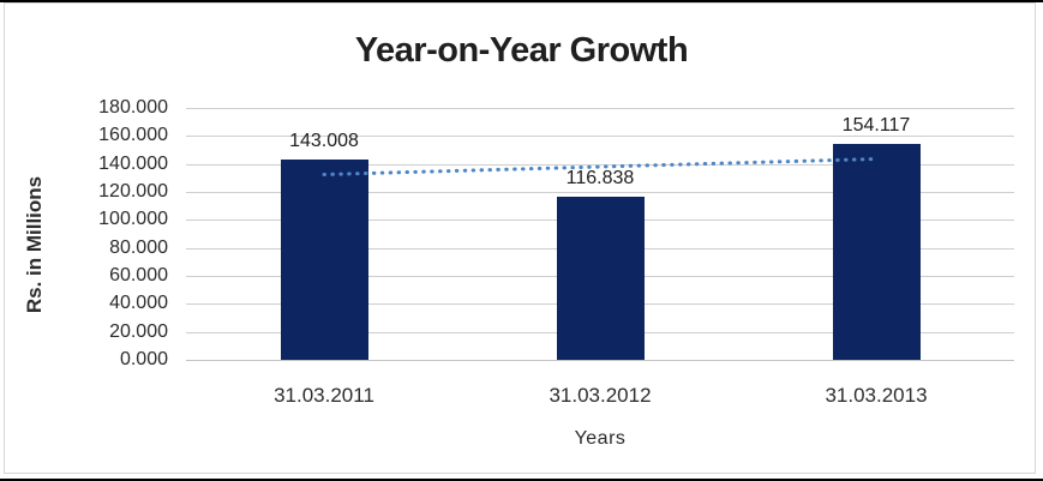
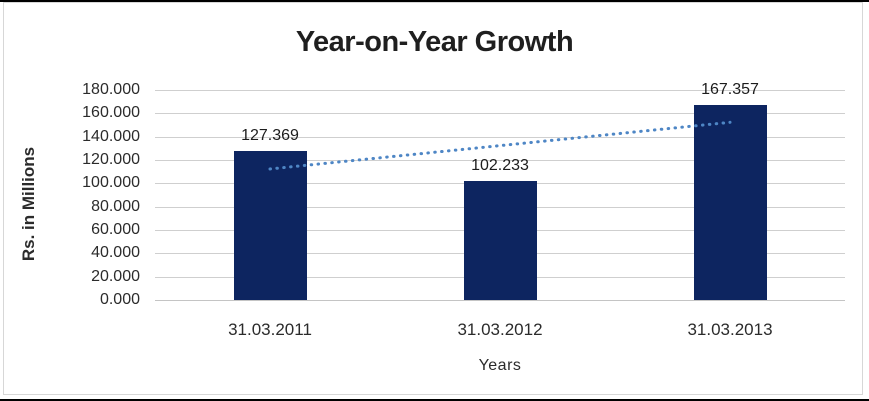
31.03.2011: 143.008 -> 127.369
31.03.2012: 116.838 -> 102.233
31.03.2013: 154.117 -> 167.357
